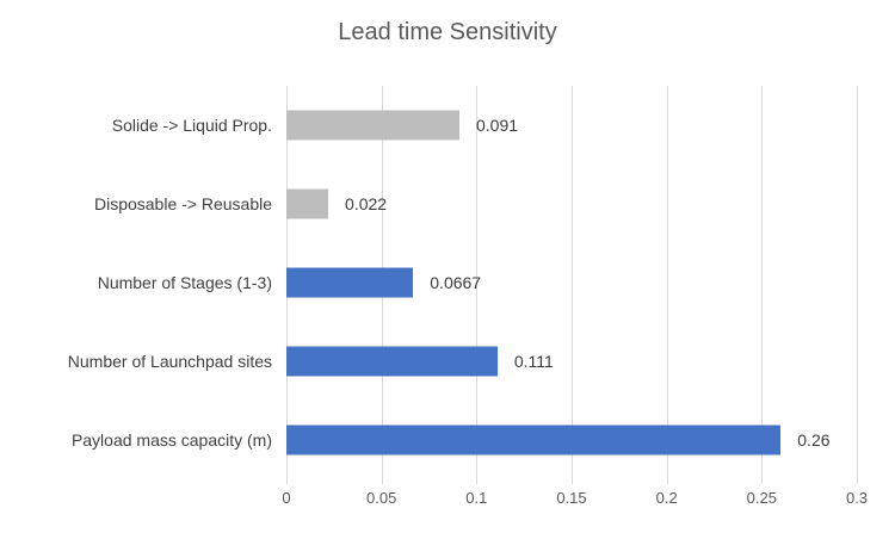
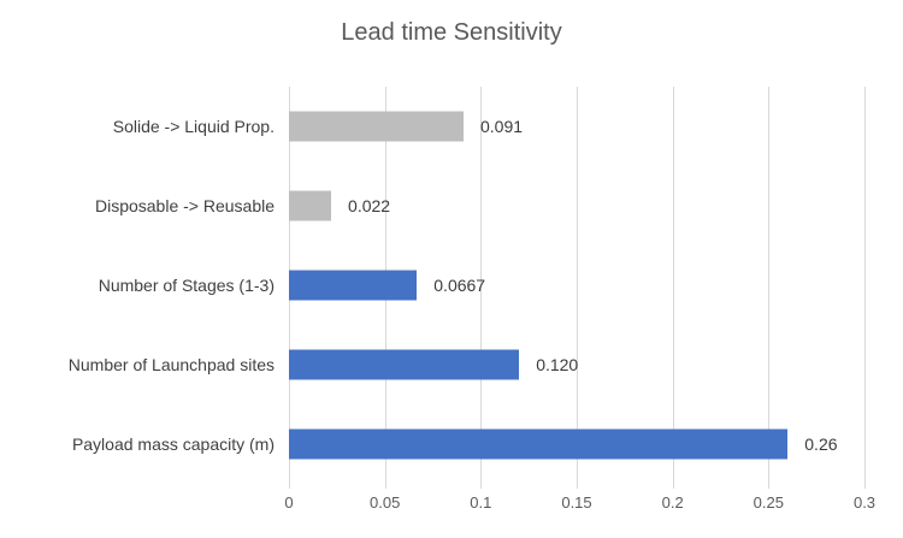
Number of Launchpad sites: 0.111 -> 0.120
